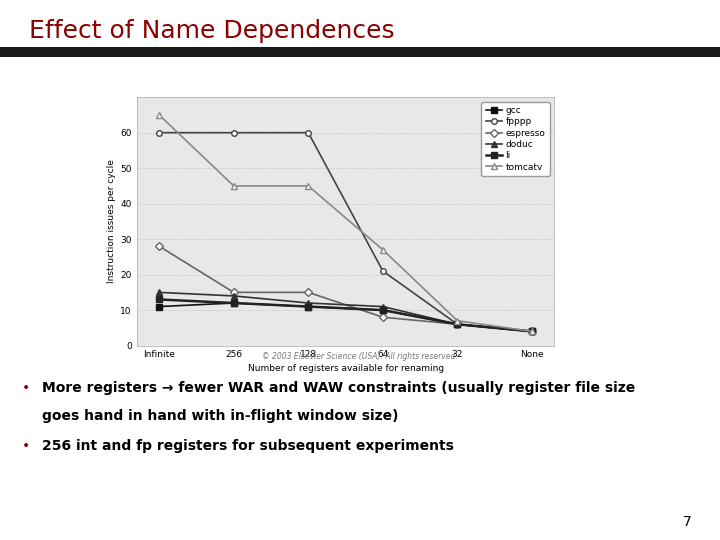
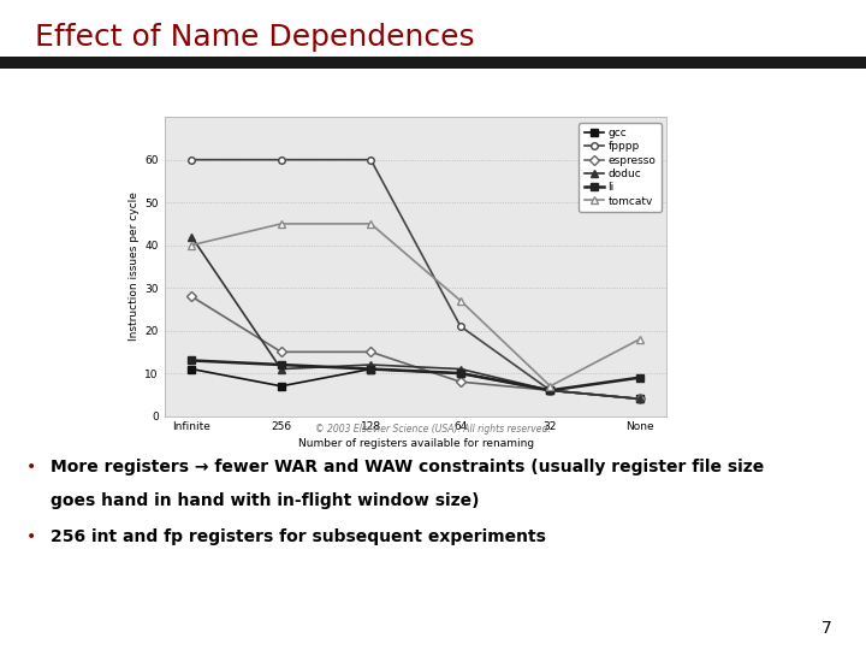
doduc/Infinite: 15 -> 42
tomcatv/Infinite: 65 -> 40
gcc/256: 12 -> 7
doduc/256: 14 -> 11
li/None: 4 -> 9
tomcatv/None: 4 -> 18
